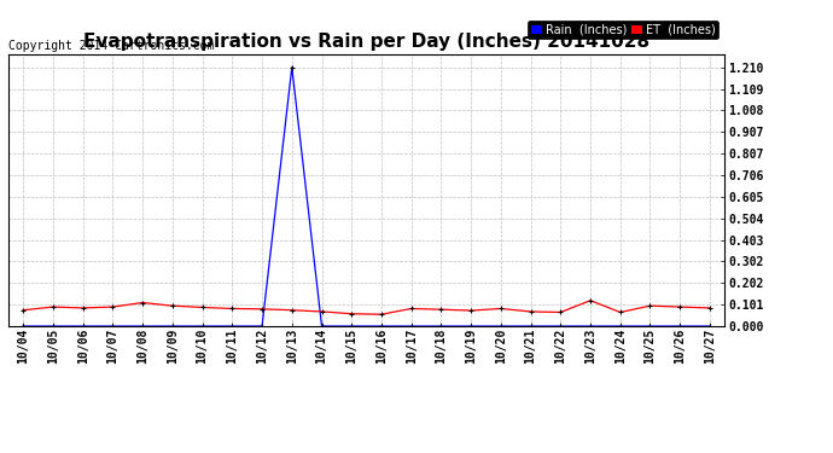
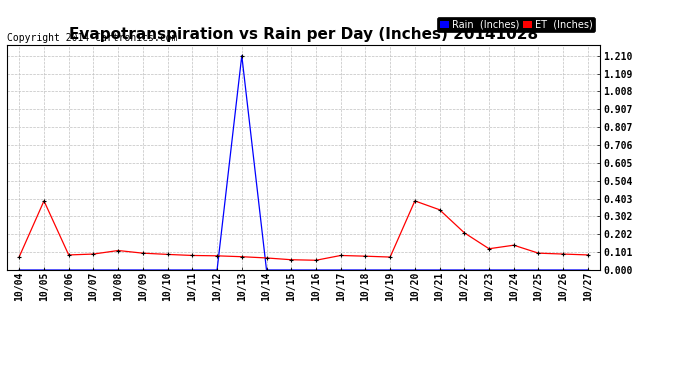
ET (Inches)/10/05: 0.09 -> 0.39
ET (Inches)/10/20: 0.08 -> 0.39
ET (Inches)/10/21: 0.07 -> 0.34
ET (Inches)/10/22: 0.07 -> 0.21
ET (Inches)/10/24: 0.07 -> 0.14
